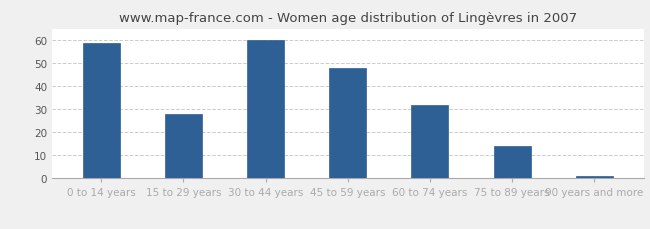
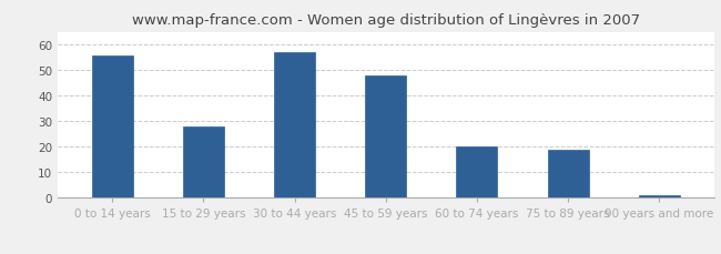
0 to 14 years: 59 -> 56
30 to 44 years: 60 -> 57
60 to 74 years: 32 -> 20
75 to 89 years: 14 -> 19
